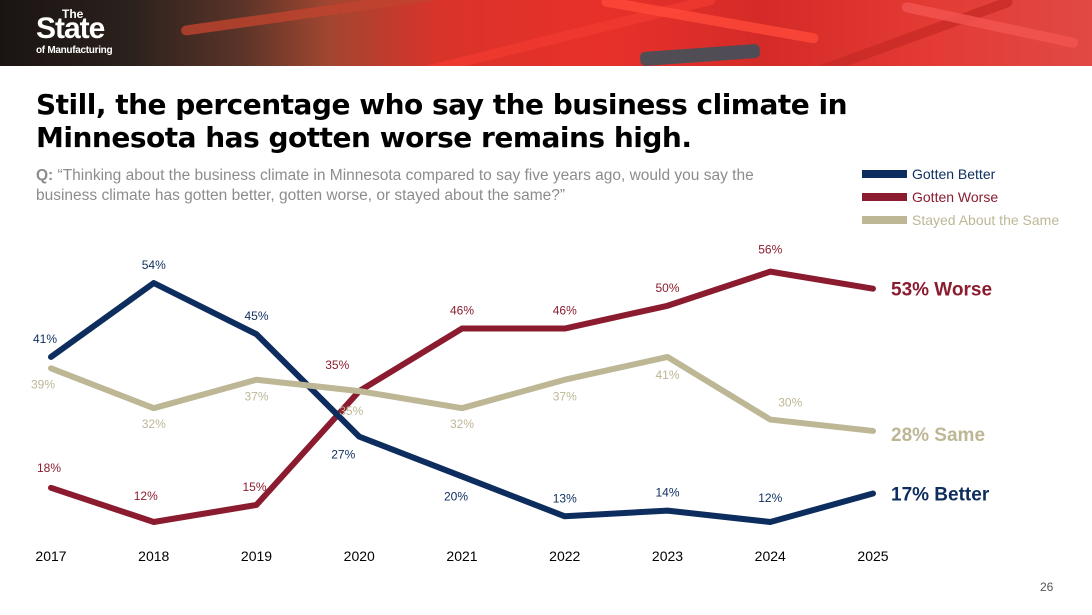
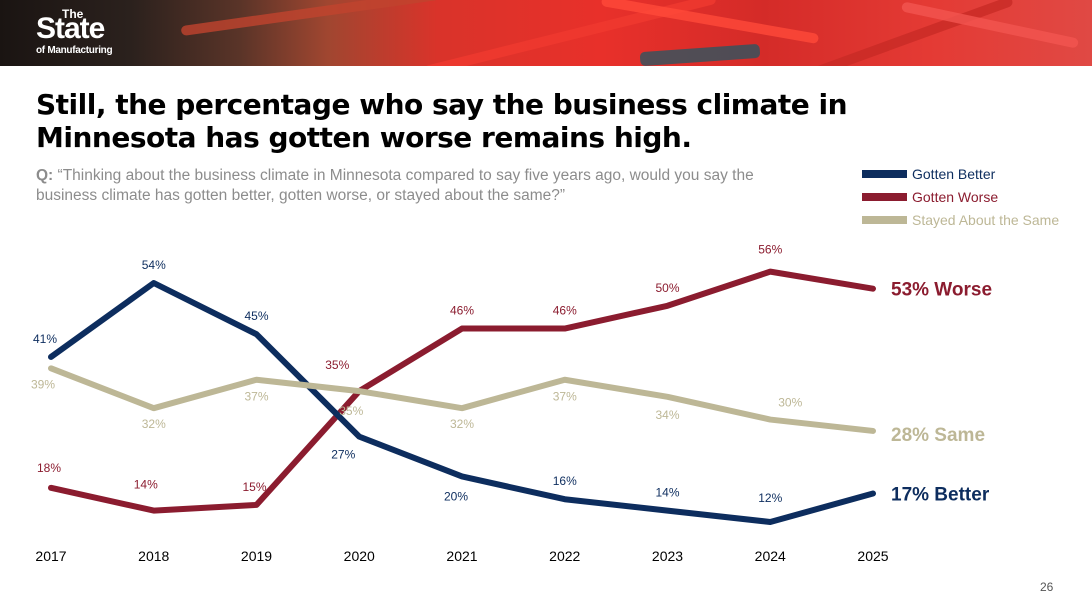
Gotten Worse/2018: 12% -> 14%
Gotten Better/2022: 13% -> 16%
Stayed About the Same/2023: 41% -> 34%
